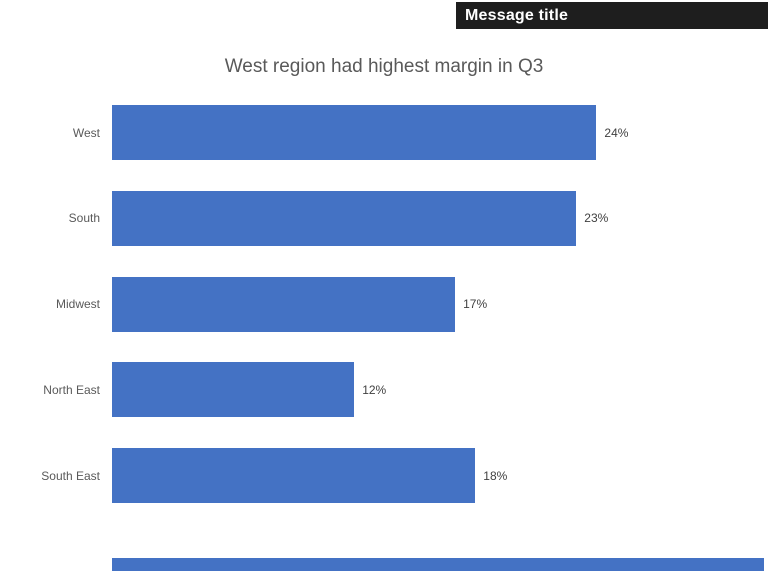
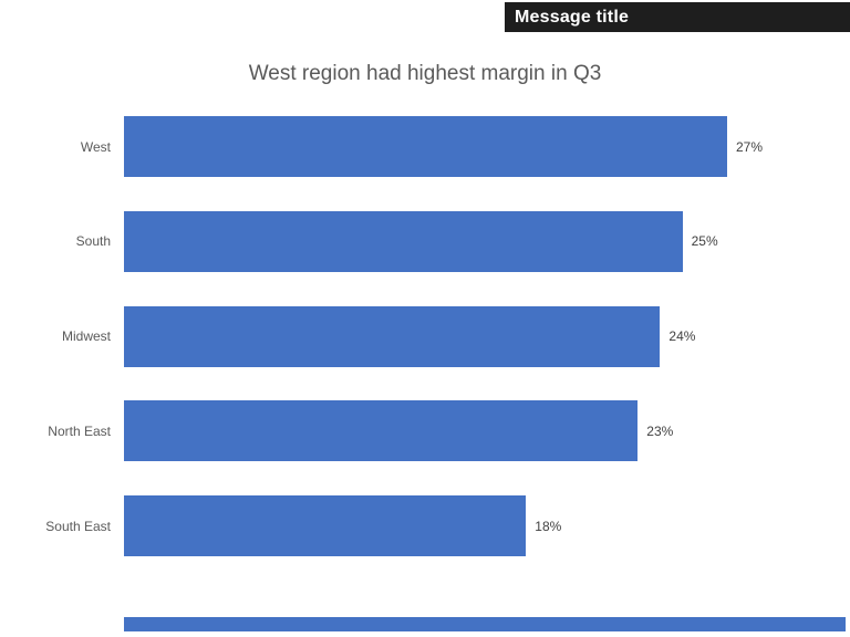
West: 24% -> 27%
South: 23% -> 25%
Midwest: 17% -> 24%
North East: 12% -> 23%
